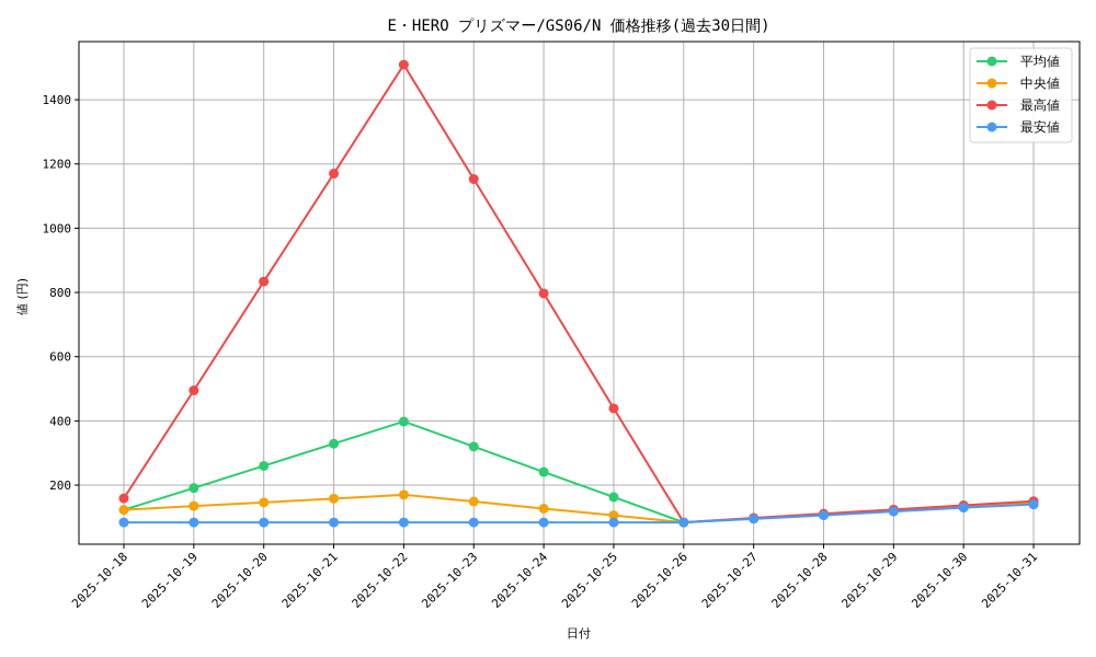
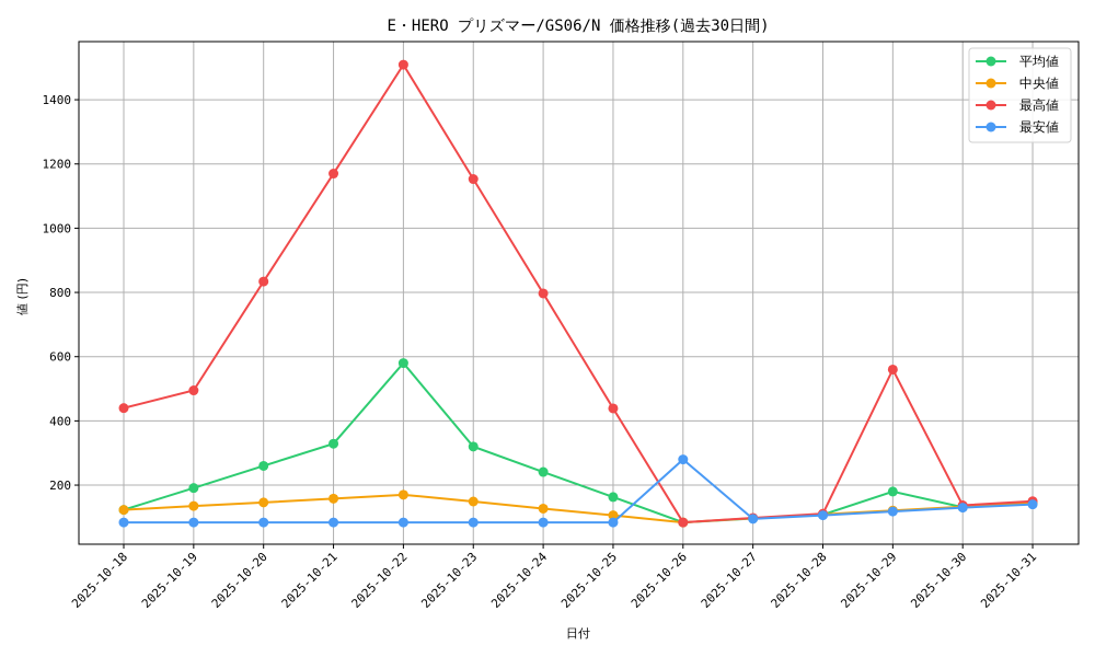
最高値/2025-10-18: 160 -> 440
平均値/2025-10-22: 400 -> 580
最安値/2025-10-26: 80 -> 280
平均値/2025-10-29: 120 -> 180
最高値/2025-10-29: 120 -> 560
